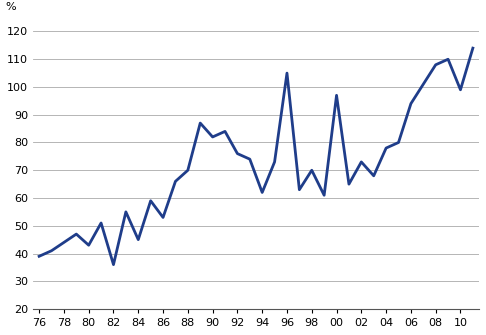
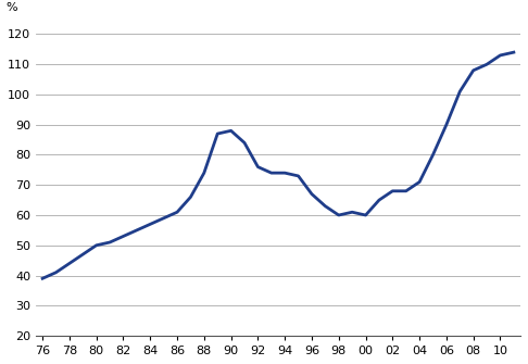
80: 43 -> 50
82: 36 -> 53
84: 45 -> 57
86: 53 -> 61
88: 70 -> 74
90: 82 -> 88
94: 62 -> 74
96: 105 -> 67
98: 70 -> 60
00: 97 -> 60
02: 73 -> 68
04: 78 -> 71
06: 94 -> 90
10: 99 -> 113
